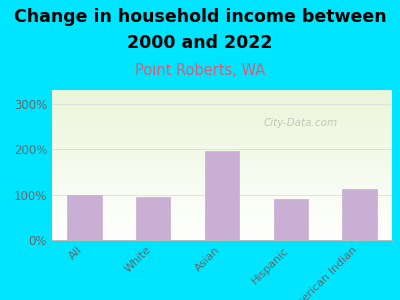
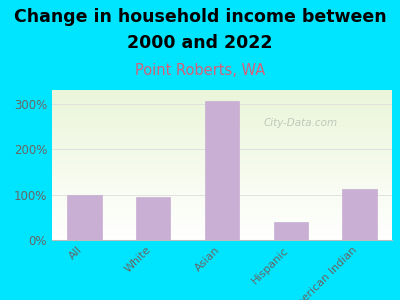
Asian: 195% -> 305%
Hispanic: 90% -> 40%
